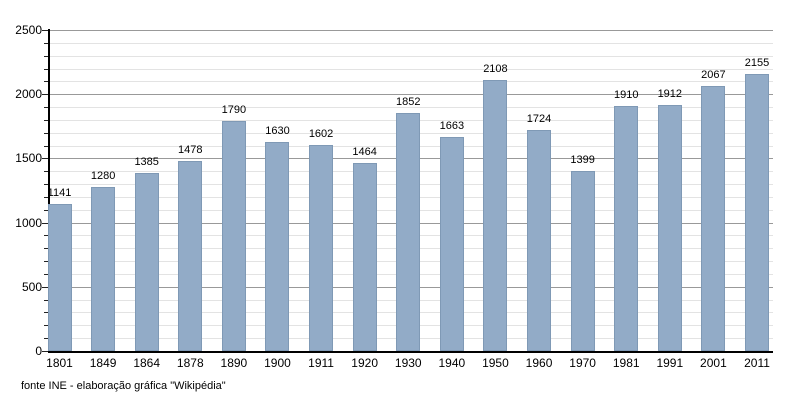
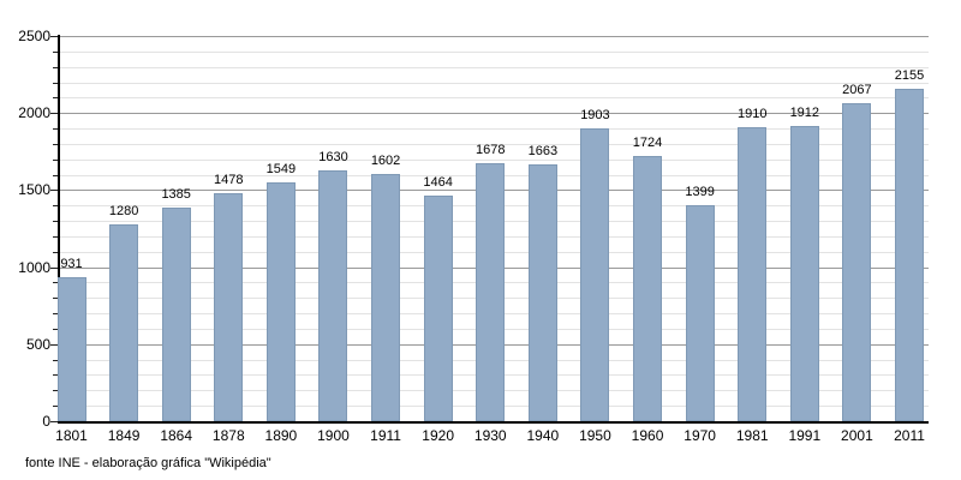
1801: 1141 -> 931
1890: 1790 -> 1549
1930: 1852 -> 1678
1950: 2108 -> 1903
